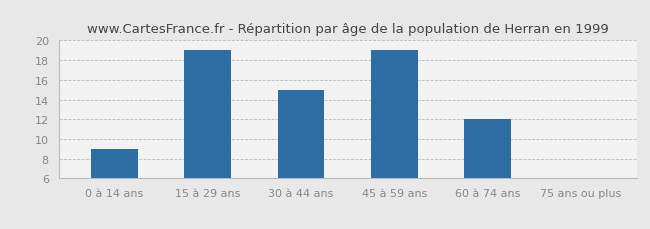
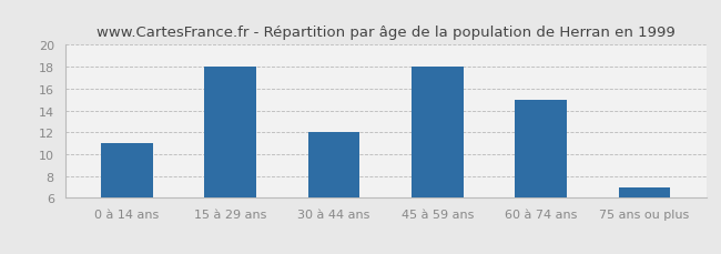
0 à 14 ans: 9 -> 11
15 à 29 ans: 19 -> 18
30 à 44 ans: 15 -> 12
45 à 59 ans: 19 -> 18
60 à 74 ans: 12 -> 15
75 ans ou plus: 6 -> 7
